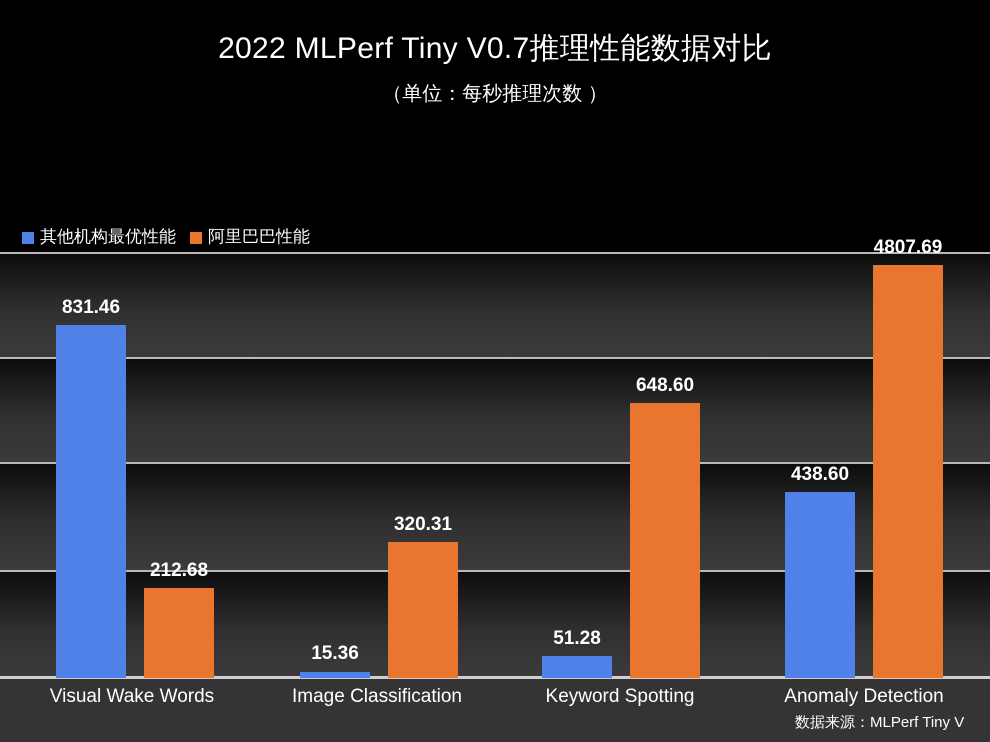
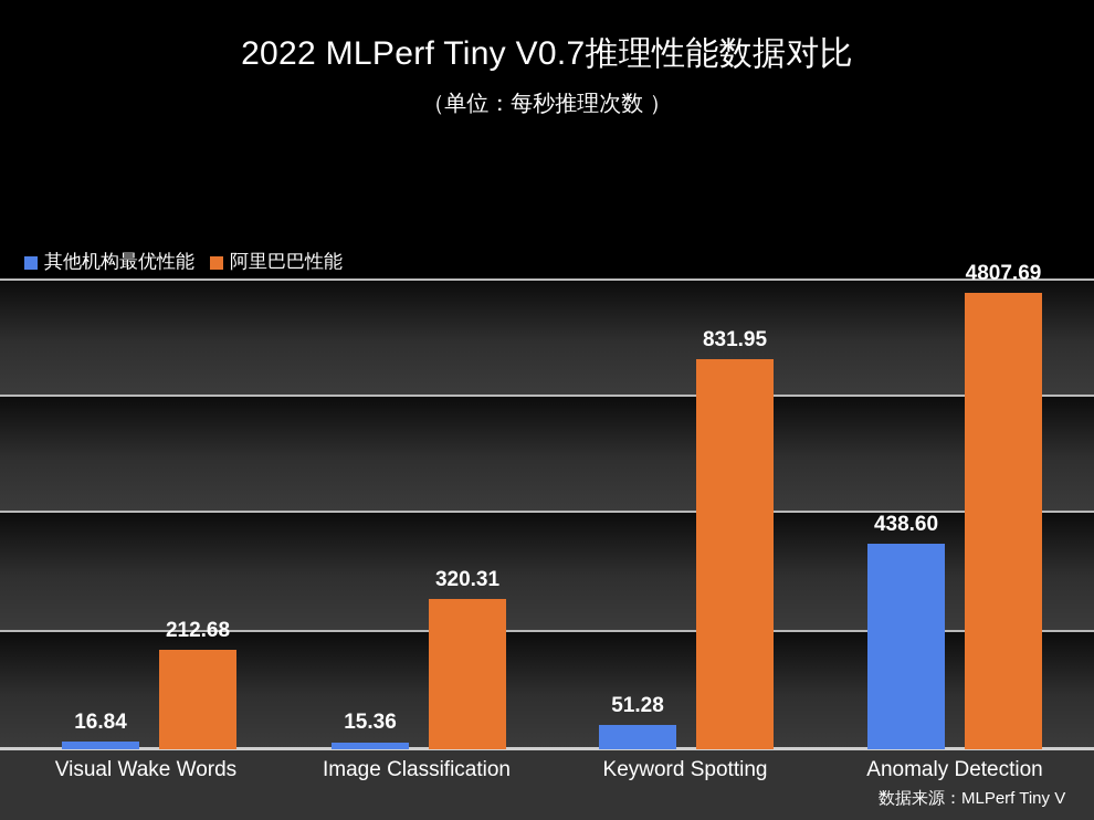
其他机构最优性能/Visual Wake Words: 831.46 -> 16.84
阿里巴巴性能/Keyword Spotting: 648.60 -> 831.95
